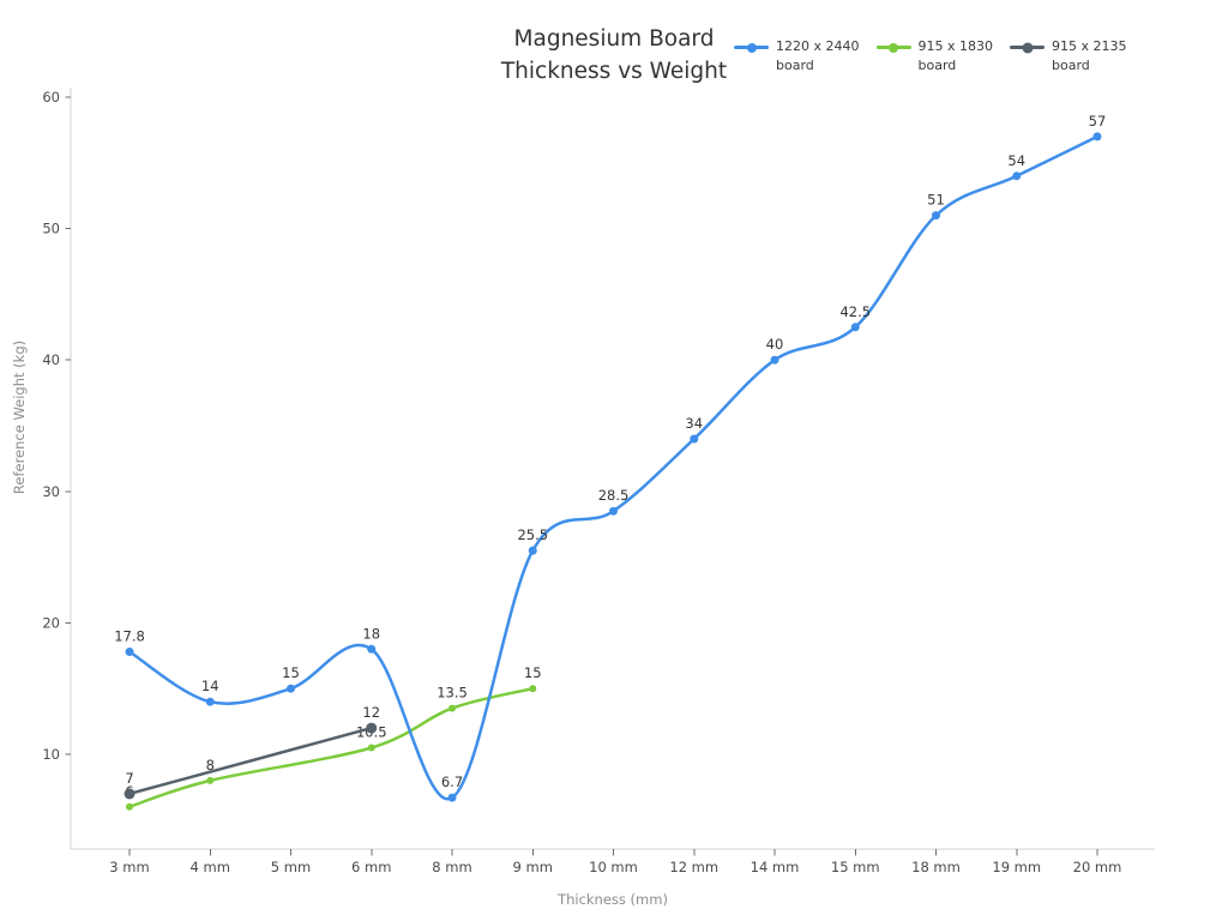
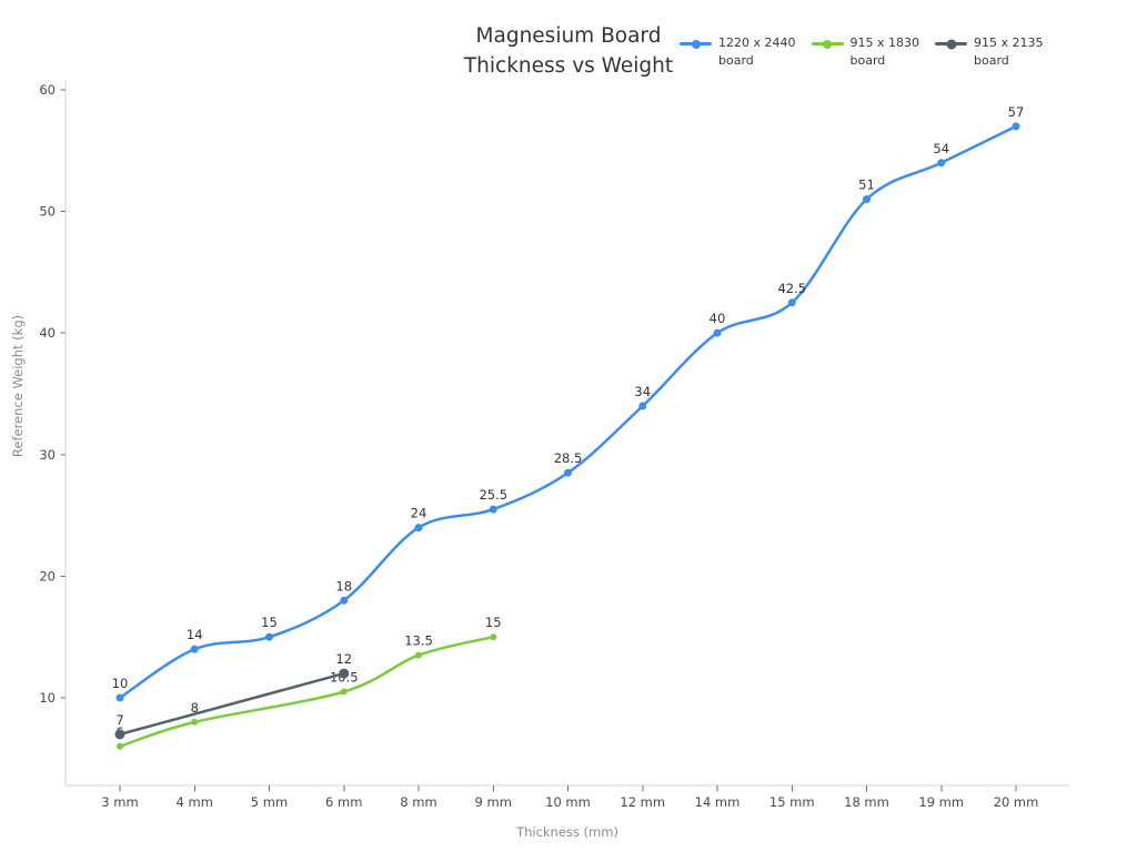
1220 x 2440 board/3 mm: 17.8 -> 10
1220 x 2440 board/8 mm: 6.7 -> 24
